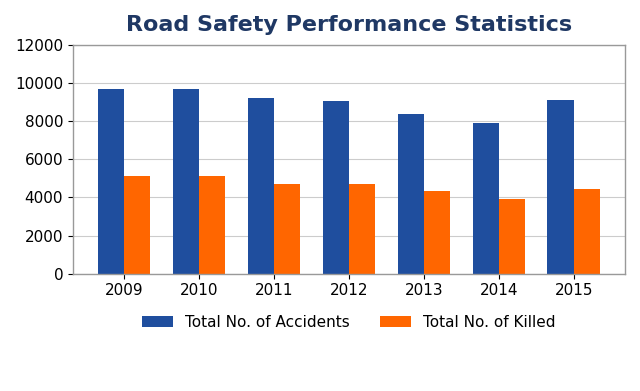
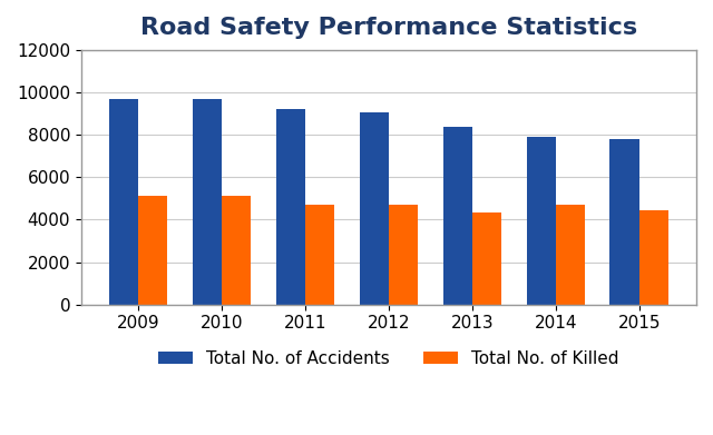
Total No. of Killed/2014: 3900 -> 4700
Total No. of Accidents/2015: 9100 -> 7800
